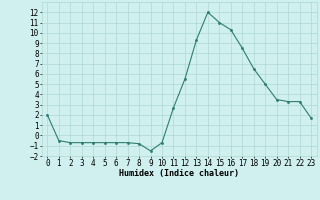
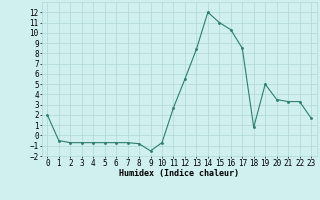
13: 9.3 -> 8.4
18: 6.5 -> 0.8
